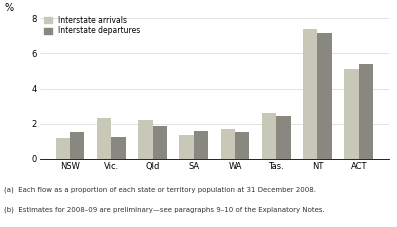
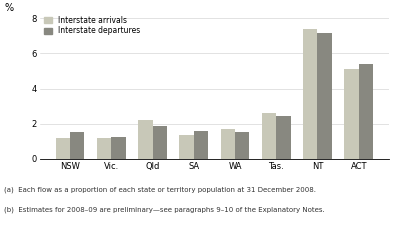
Interstate arrivals/Vic.: 2.3 -> 1.2
